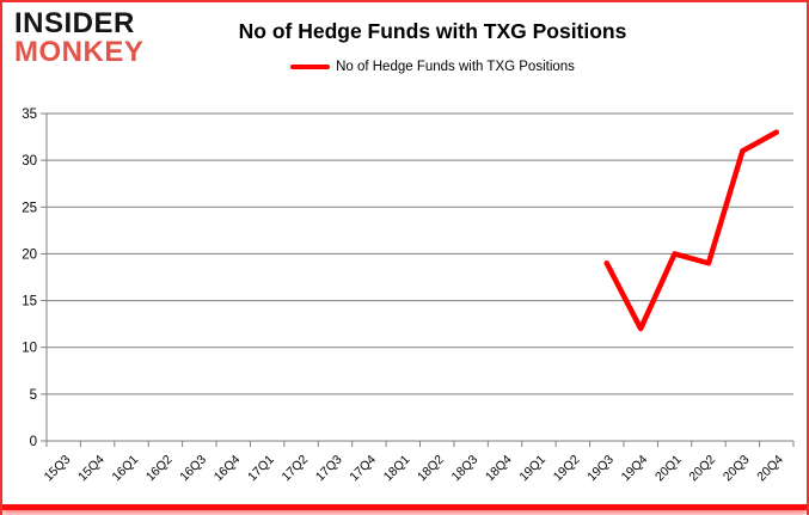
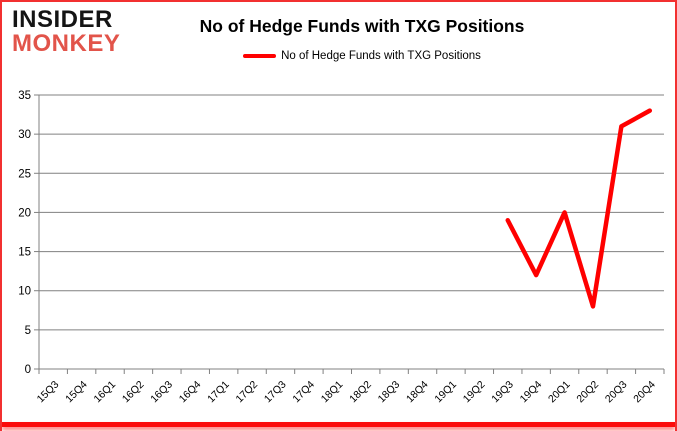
20Q2: 19 -> 8
